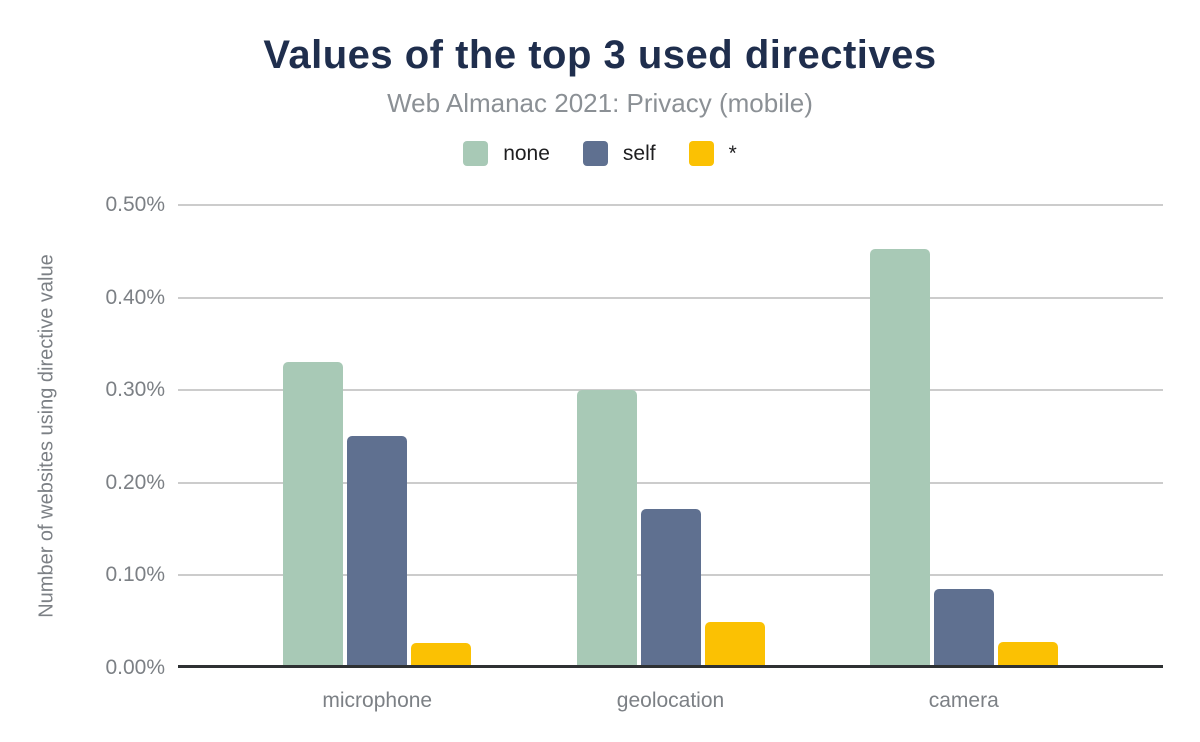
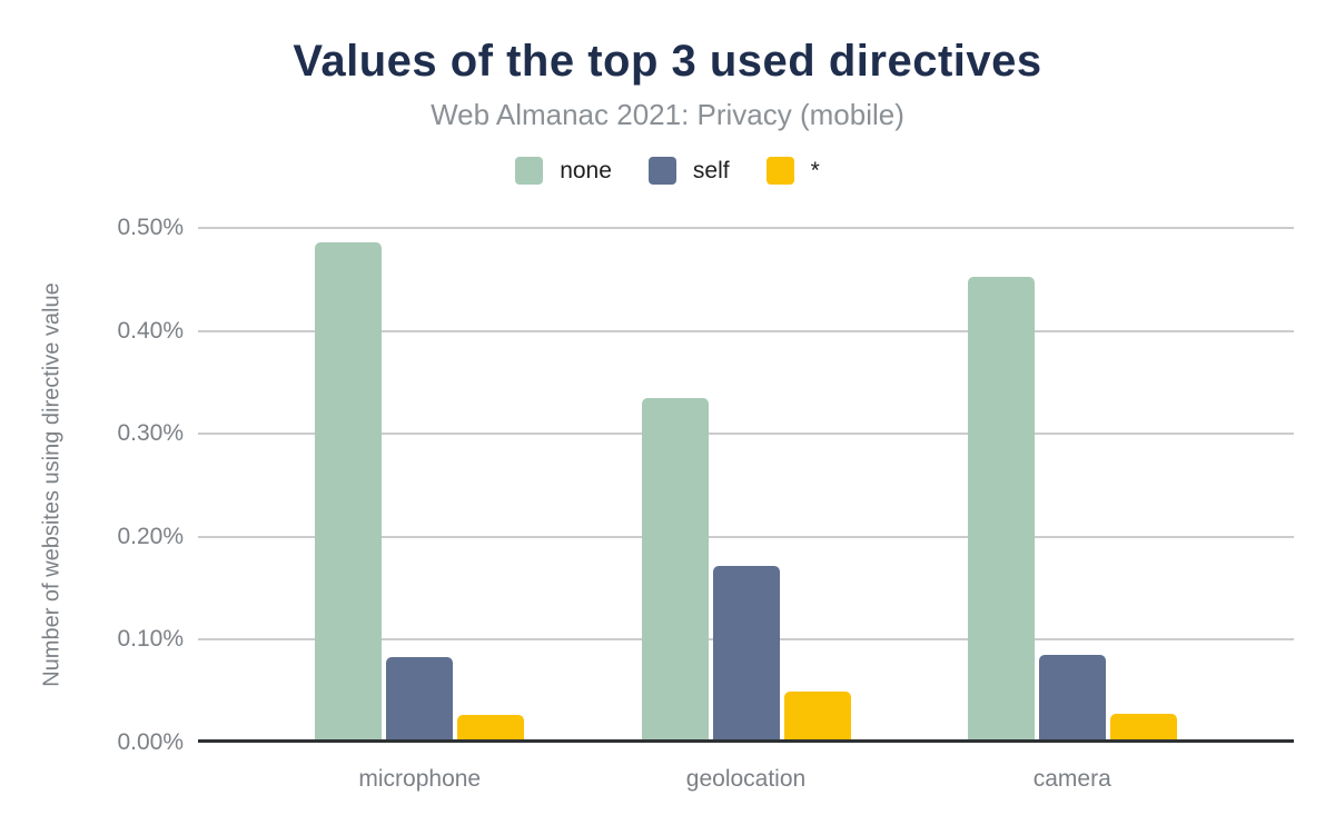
none/microphone: 0.33% -> 0.49%
self/microphone: 0.25% -> 0.08%
none/geolocation: 0.30% -> 0.34%
